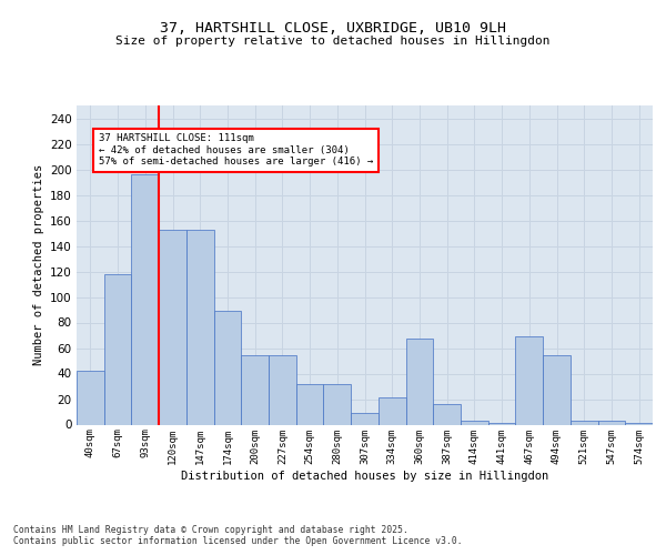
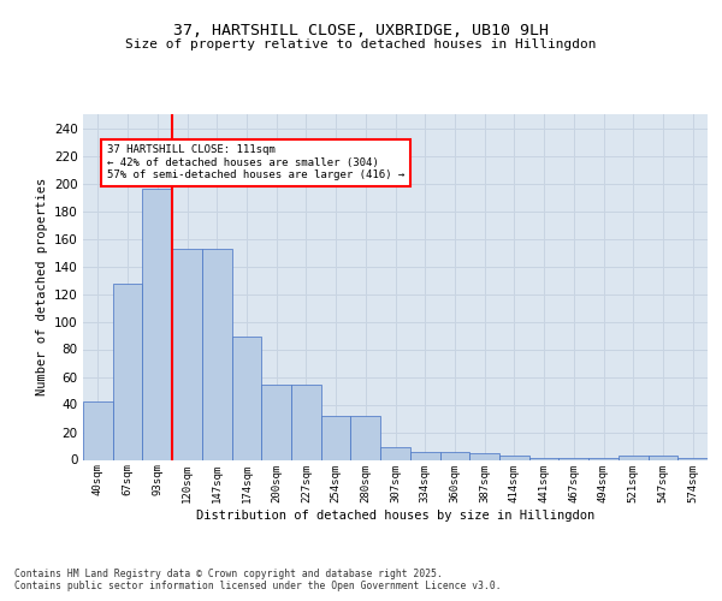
67sqm: 118 -> 127
334sqm: 21 -> 6
360sqm: 67 -> 6
387sqm: 16 -> 5
467sqm: 69 -> 1
494sqm: 54 -> 1
